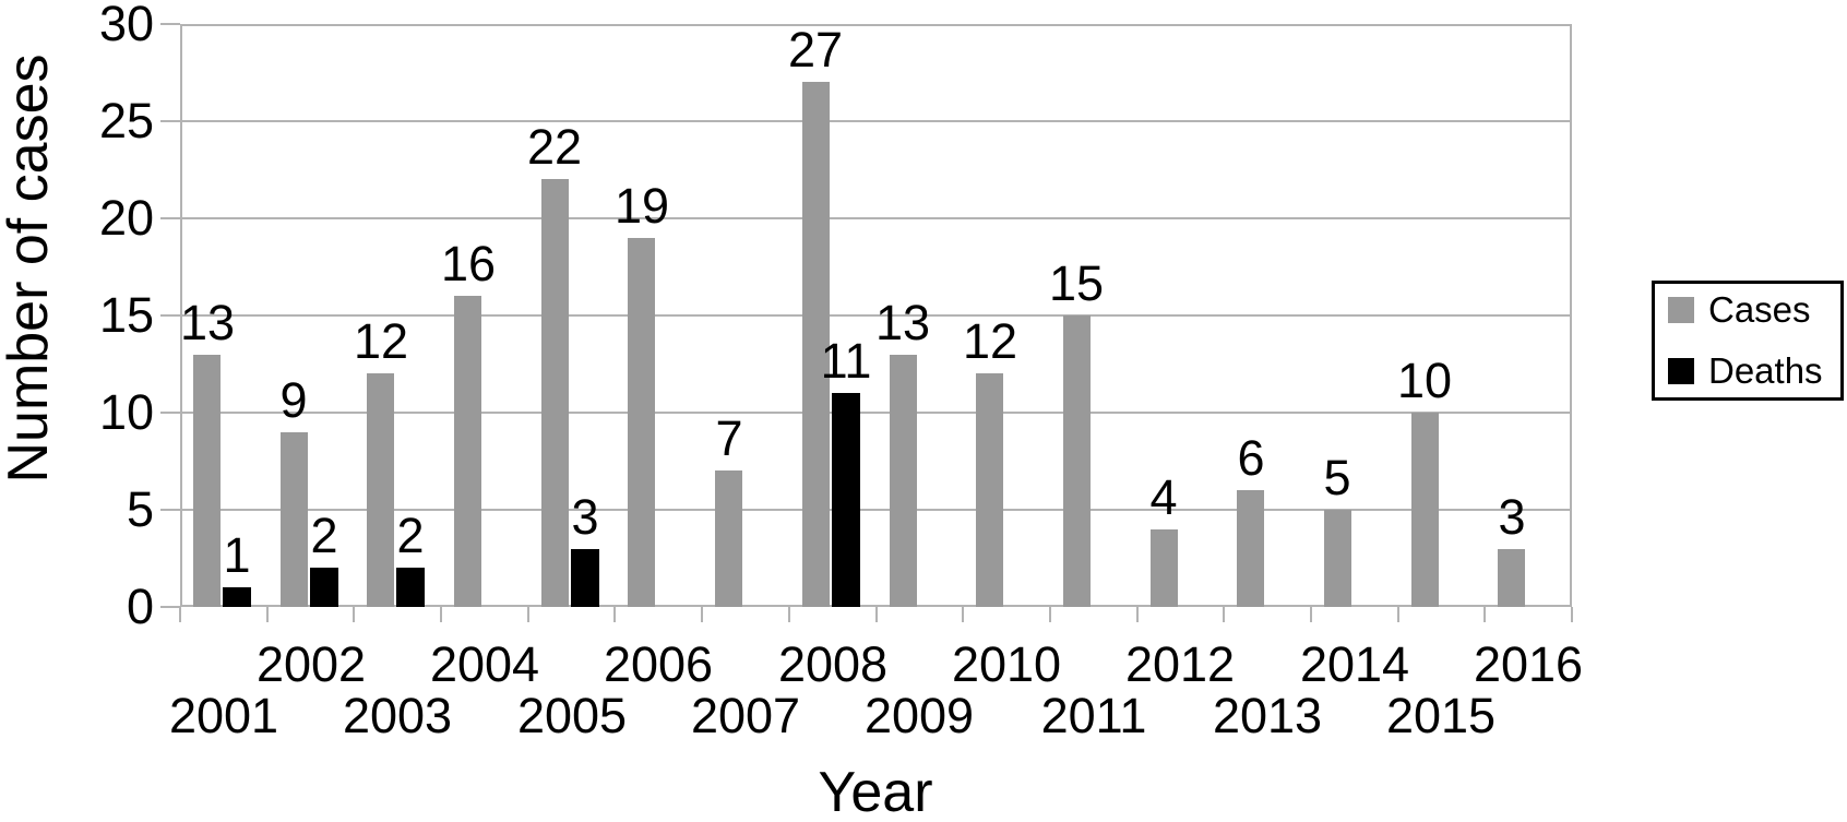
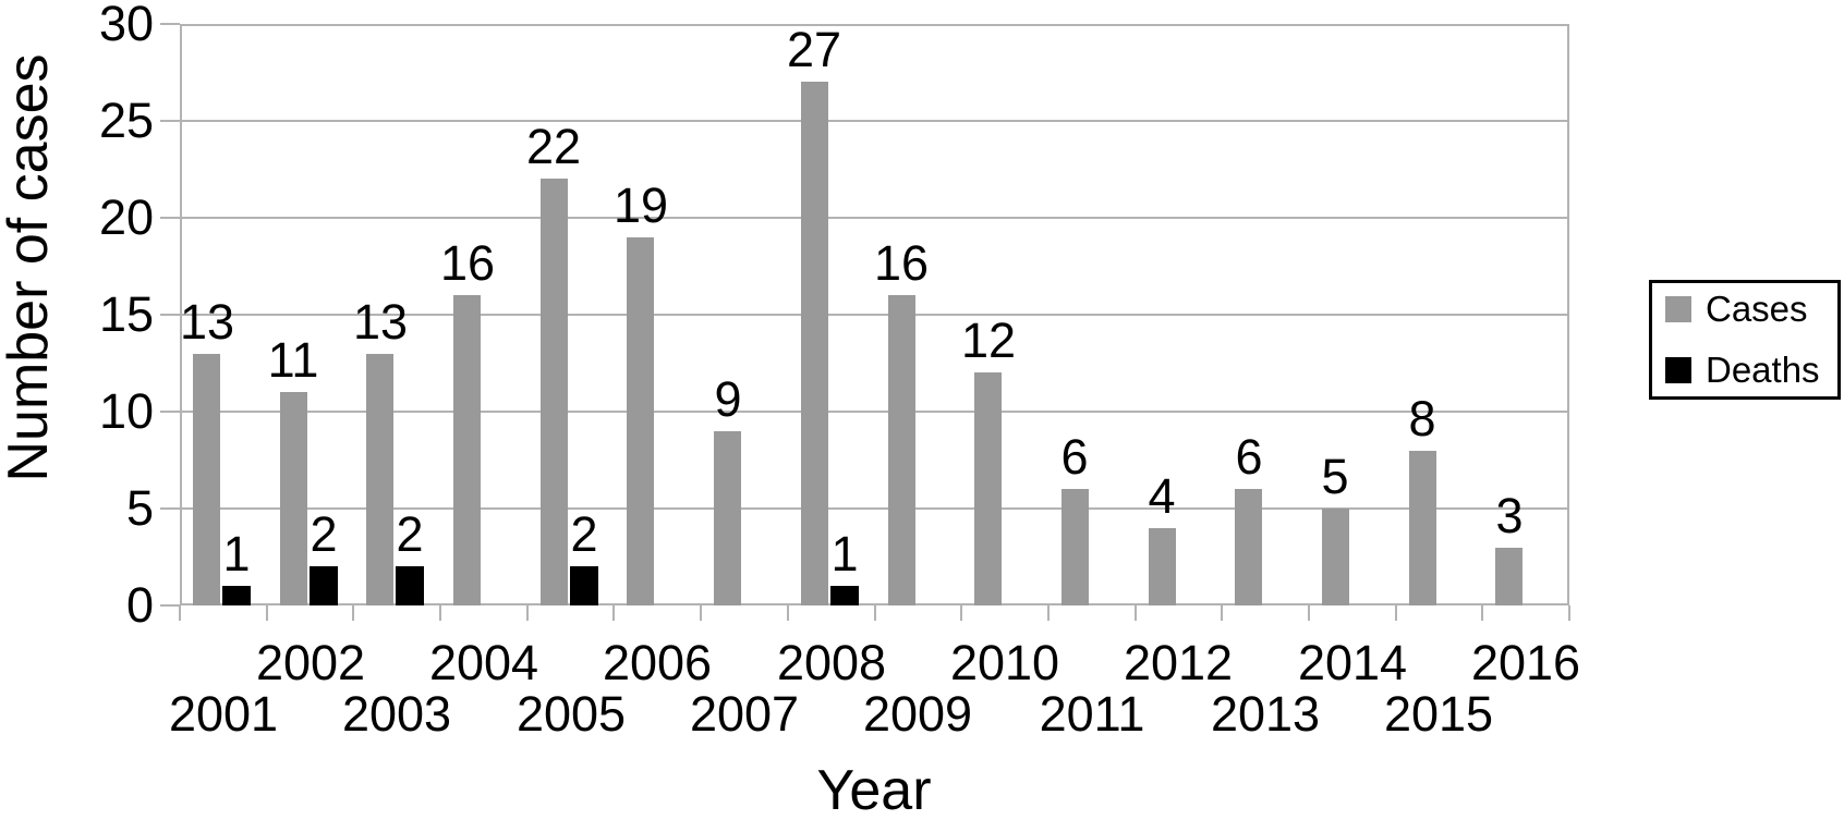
Cases/2002: 9 -> 11
Cases/2003: 12 -> 13
Deaths/2005: 3 -> 2
Cases/2007: 7 -> 9
Deaths/2008: 11 -> 1
Cases/2009: 13 -> 16
Cases/2011: 15 -> 6
Cases/2015: 10 -> 8
